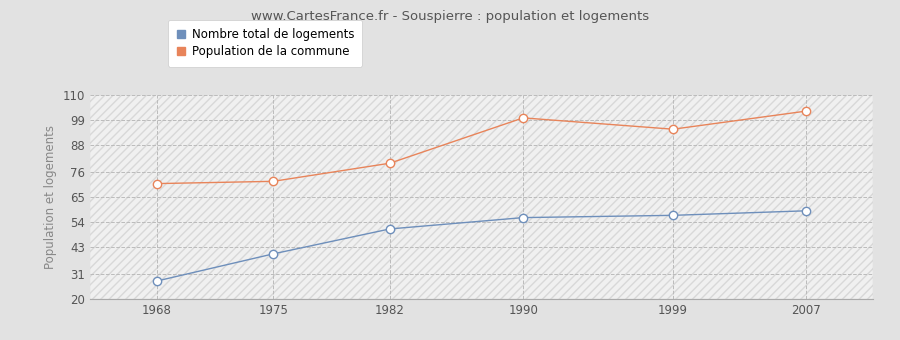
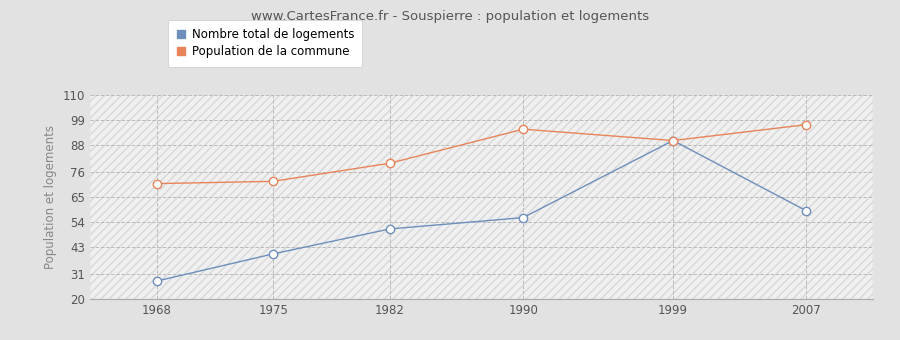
Population de la commune/1990: 100 -> 95
Nombre total de logements/1999: 57 -> 90
Population de la commune/1999: 95 -> 90
Population de la commune/2007: 103 -> 97
